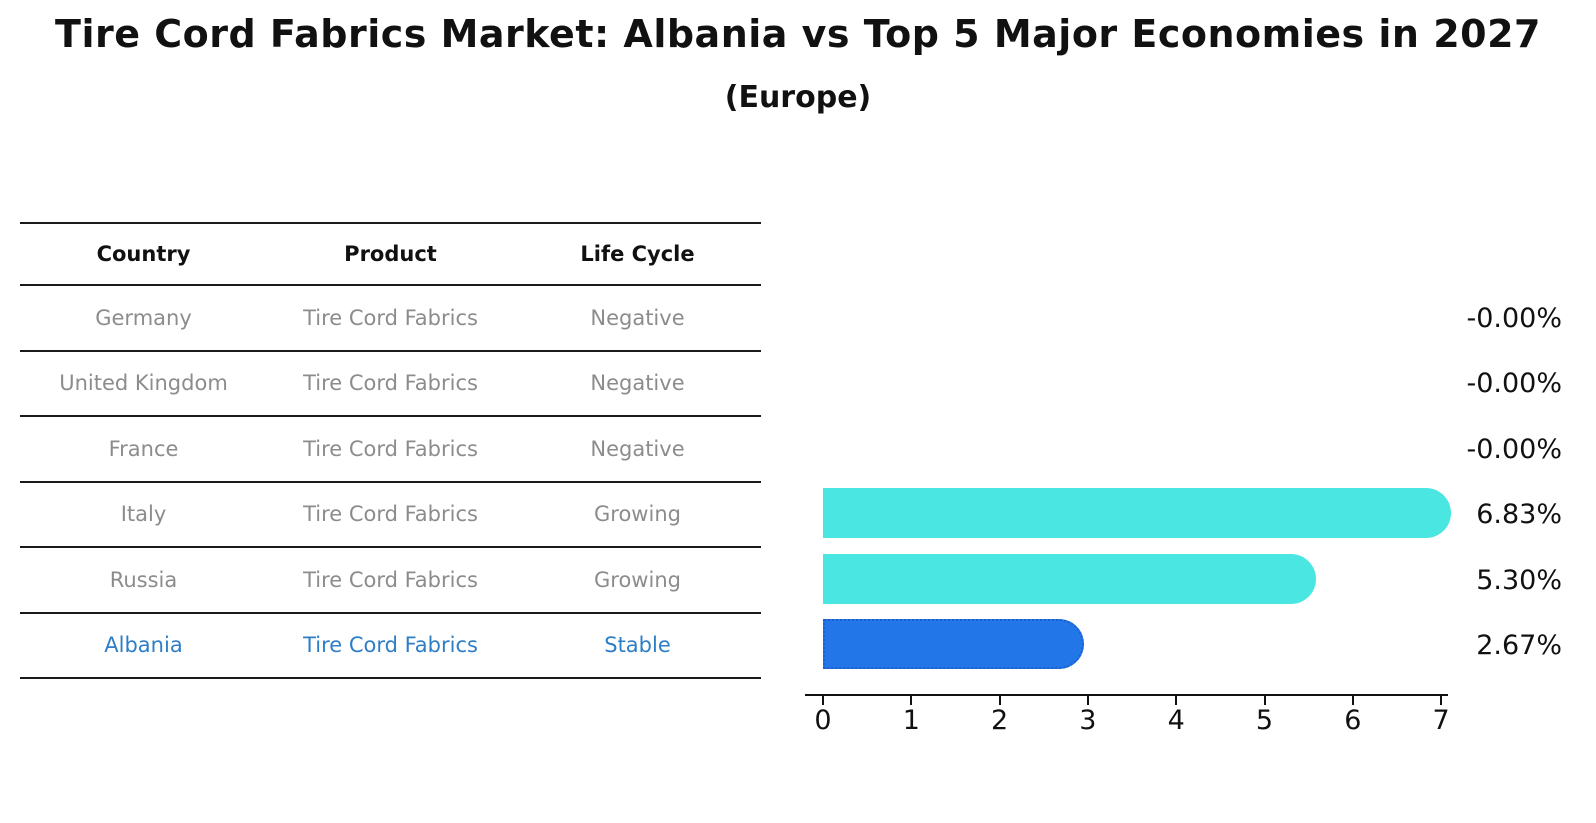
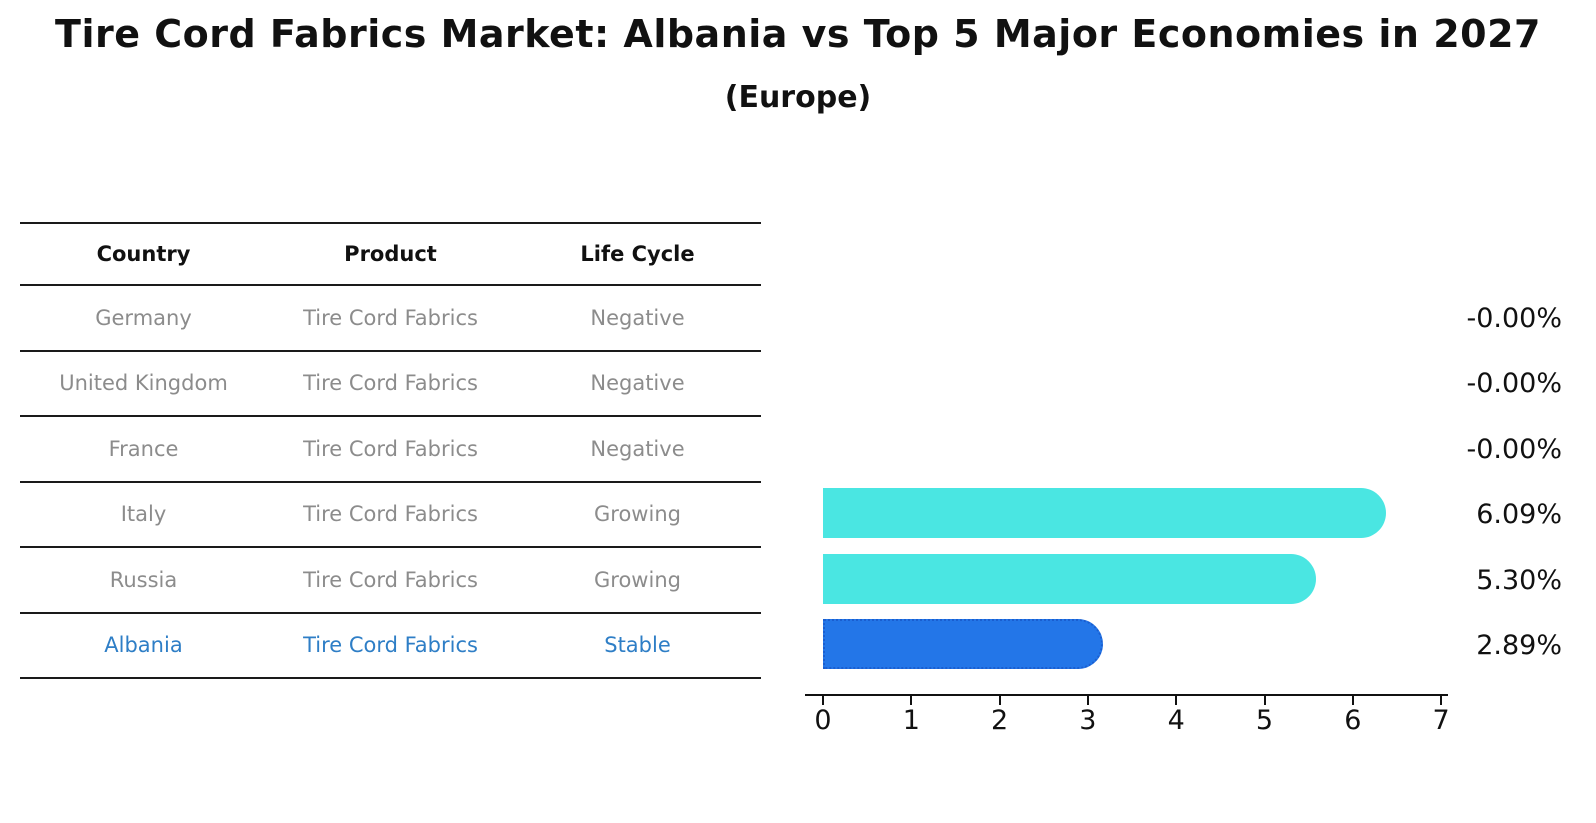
Italy: 6.83% -> 6.09%
Albania: 2.67% -> 2.89%
